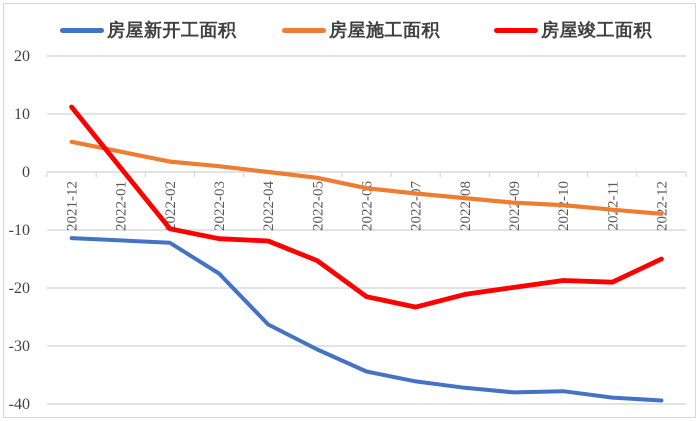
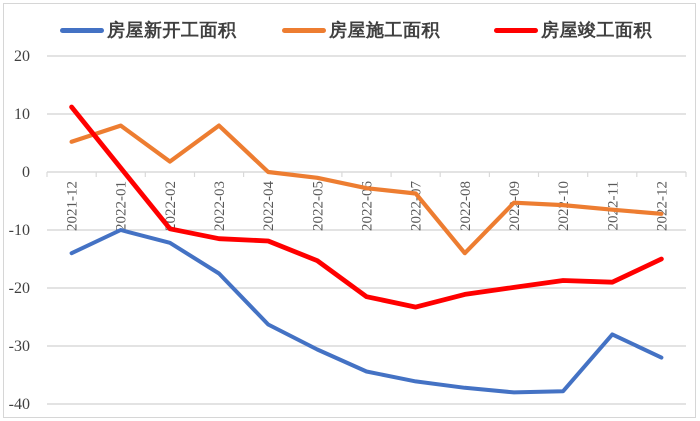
房屋新开工面积/2021-12: -11 -> -14
房屋新开工面积/2022-01: -12 -> -10
房屋施工面积/2022-01: 4 -> 8
房屋施工面积/2022-03: 1 -> 8
房屋施工面积/2022-08: -4 -> -14
房屋新开工面积/2022-11: -39 -> -28
房屋新开工面积/2022-12: -39 -> -32
